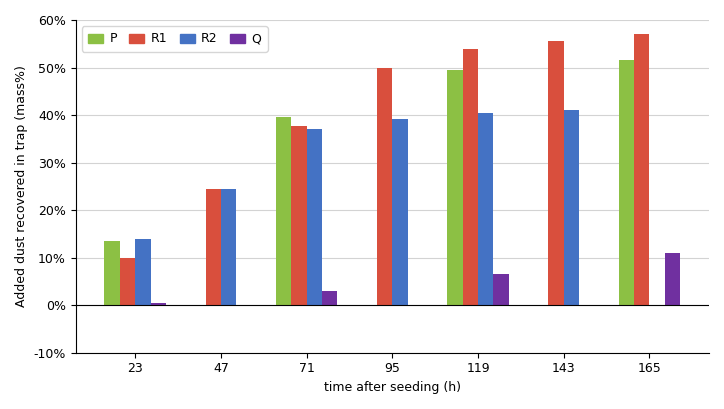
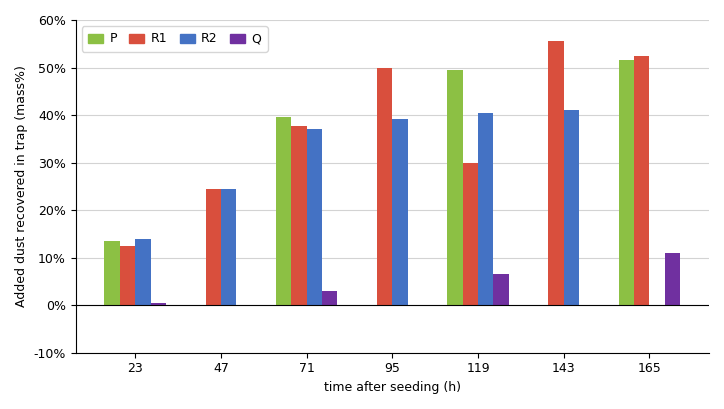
R1/23: 10.0% -> 12.5%
R1/119: 54.0% -> 30.0%
R1/165: 57.0% -> 52.5%
